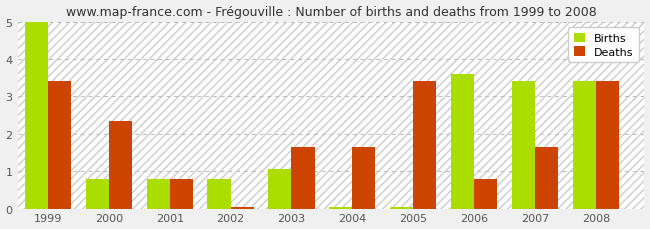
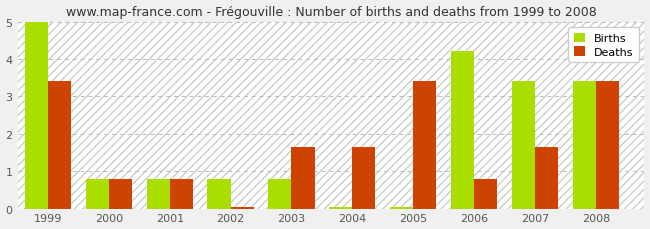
Deaths/2000: 2.35 -> 0.80
Births/2003: 1.05 -> 0.80
Births/2006: 3.60 -> 4.20
